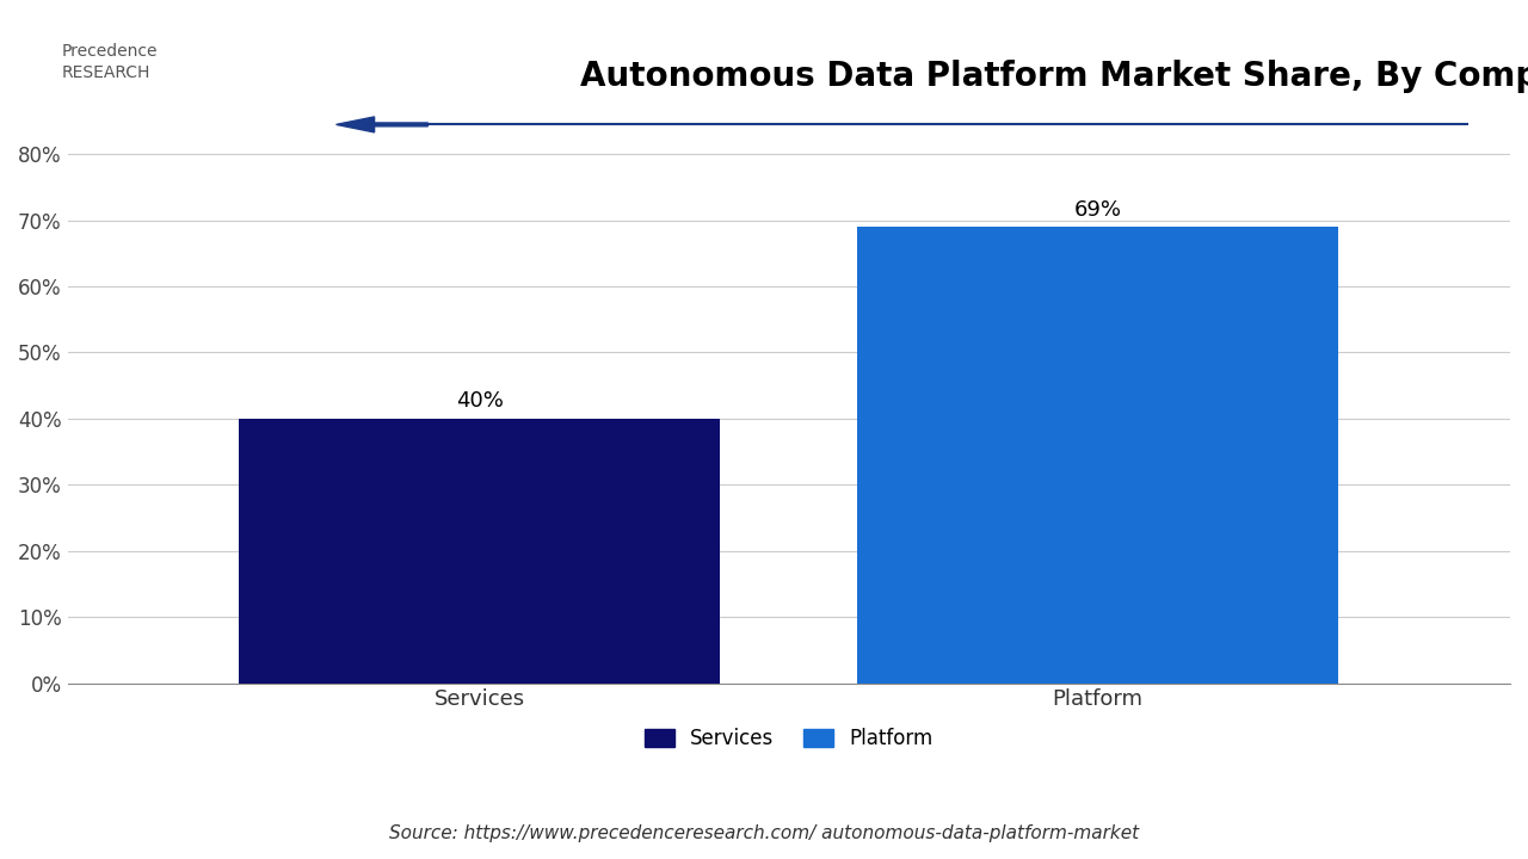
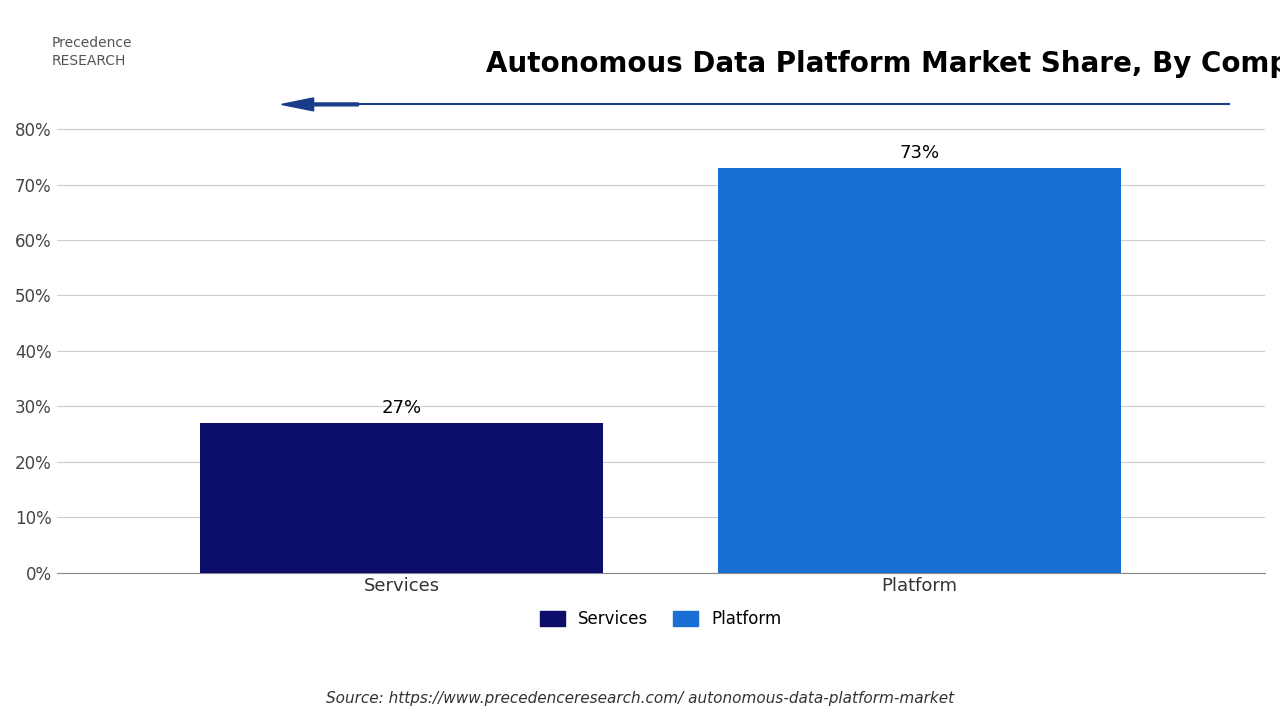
Services: 40% -> 27%
Platform: 69% -> 73%
